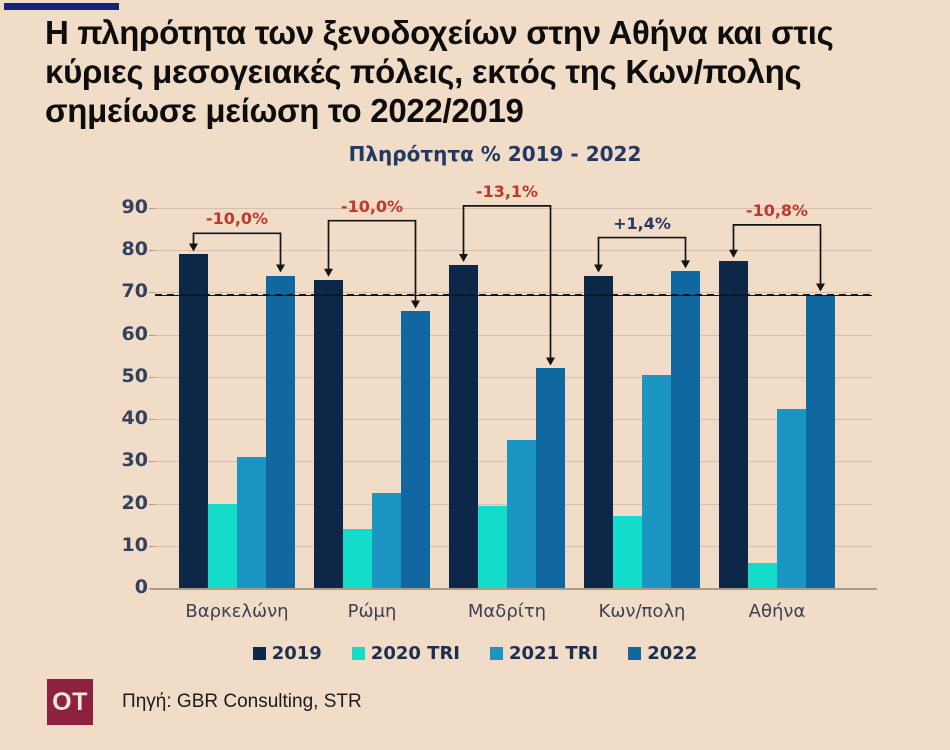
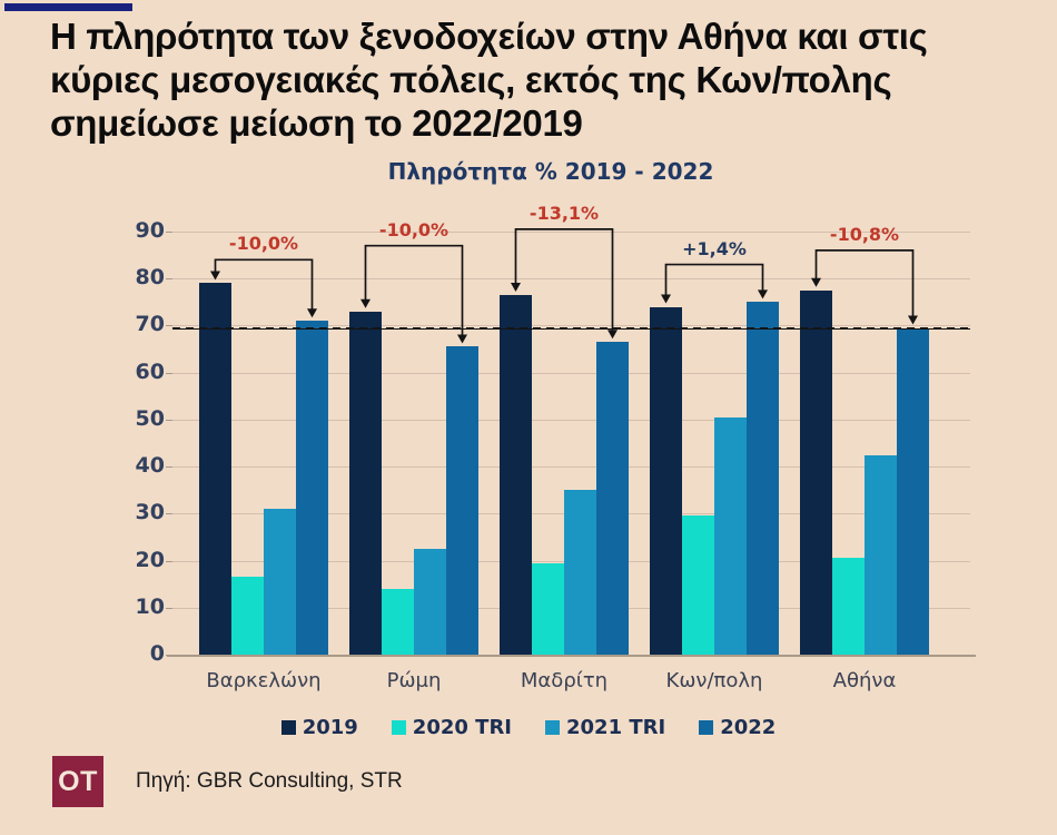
2020 TRI/Βαρκελώνη: 20 -> 16
2022/Βαρκελώνη: 74 -> 71
2022/Μαδρίτη: 52 -> 66
2020 TRI/Κων/πολη: 17 -> 30
2020 TRI/Αθήνα: 6 -> 20
